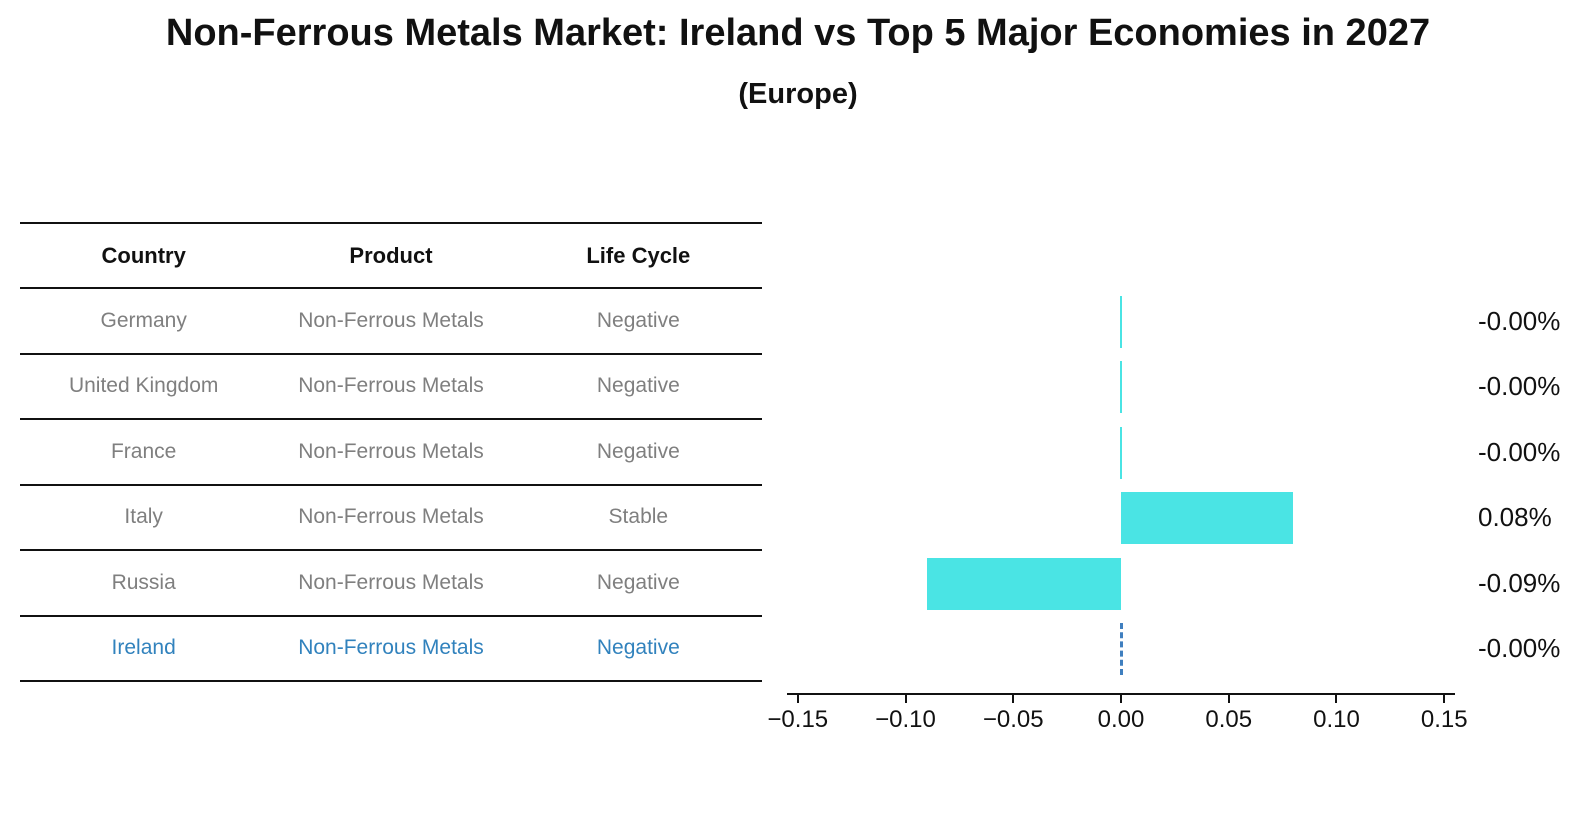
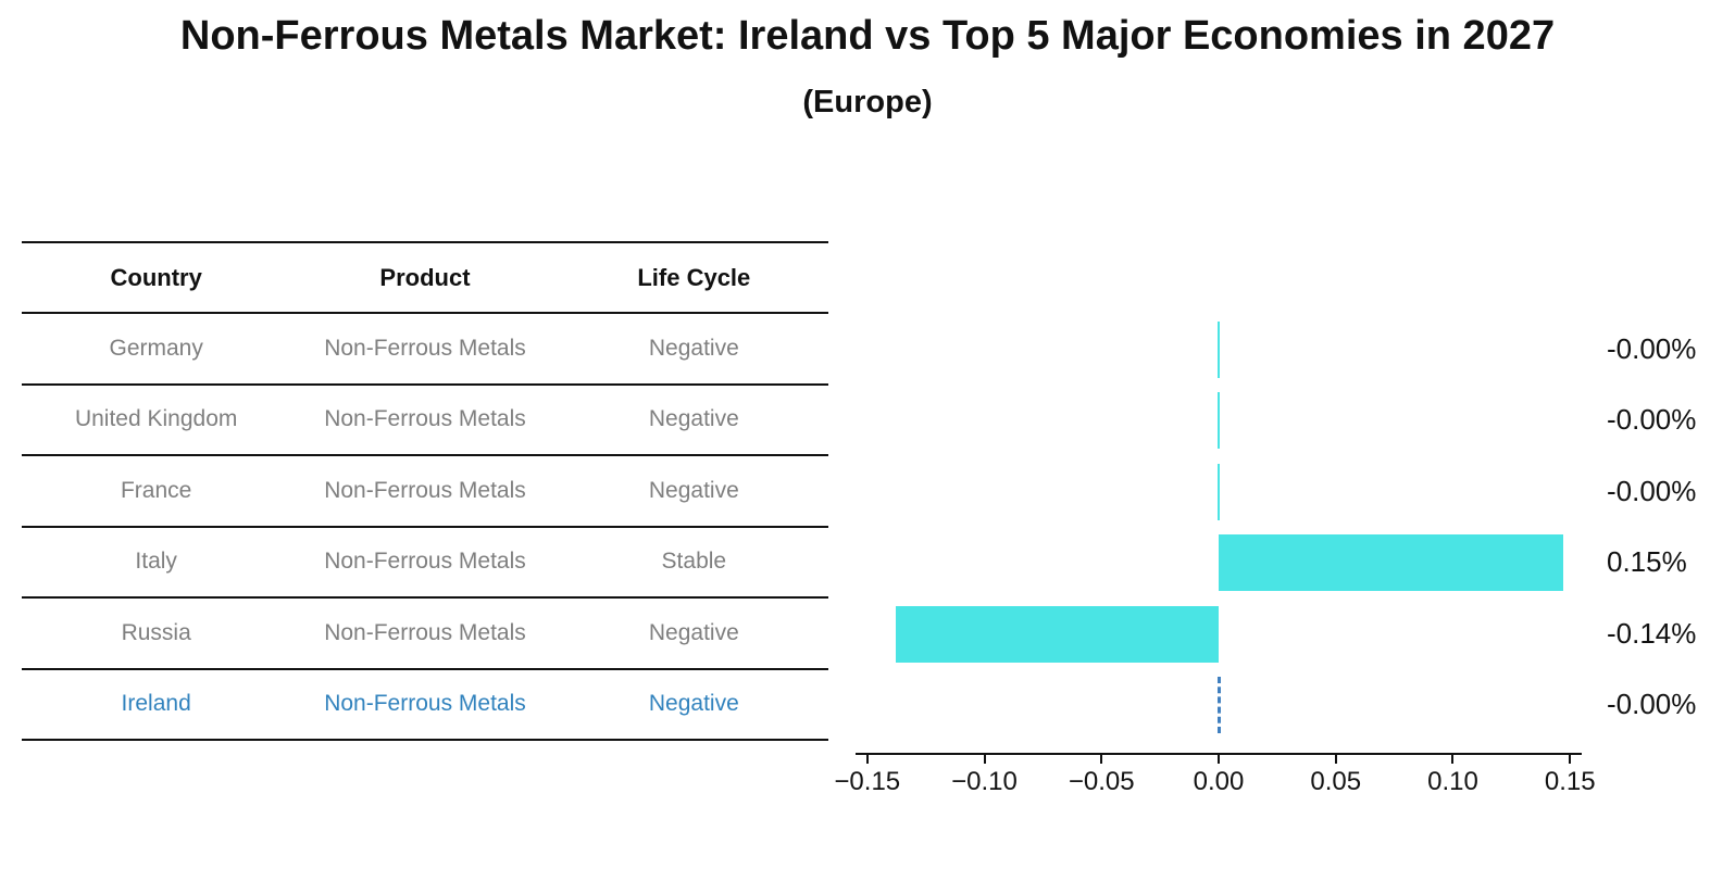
Italy: 0.08% -> 0.15%
Russia: -0.09% -> -0.14%
